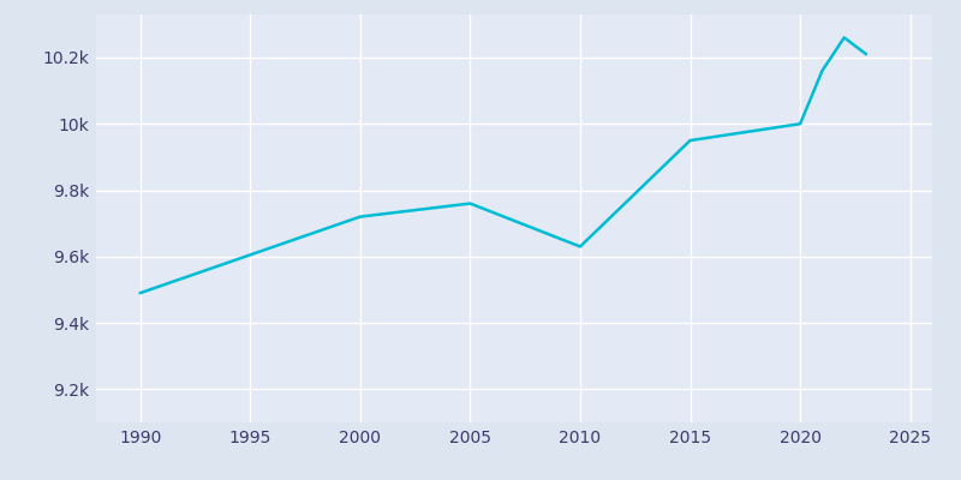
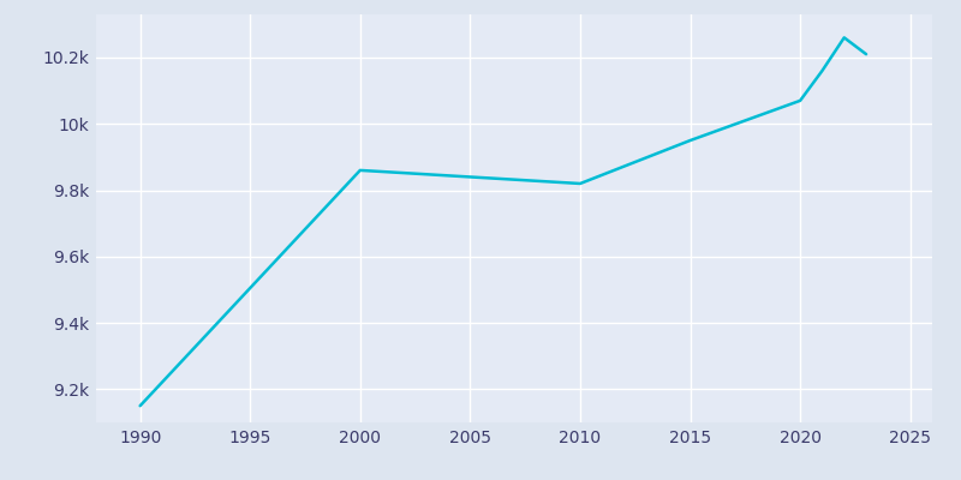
1990: 9.49k -> 9.15k
2000: 9.72k -> 9.86k
2005: 9.76k -> 9.84k
2010: 9.63k -> 9.82k
2020: 10.00k -> 10.07k
